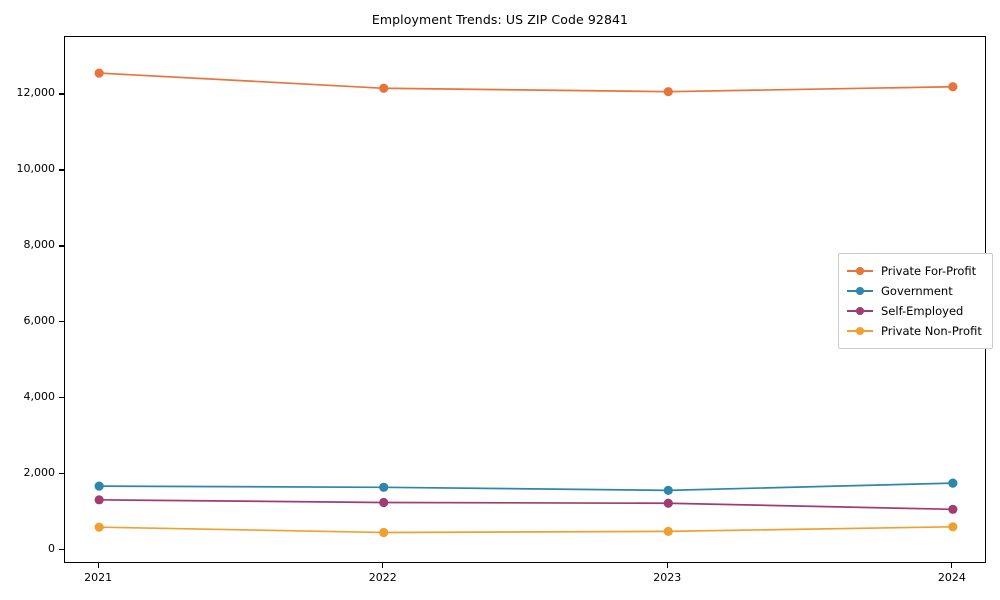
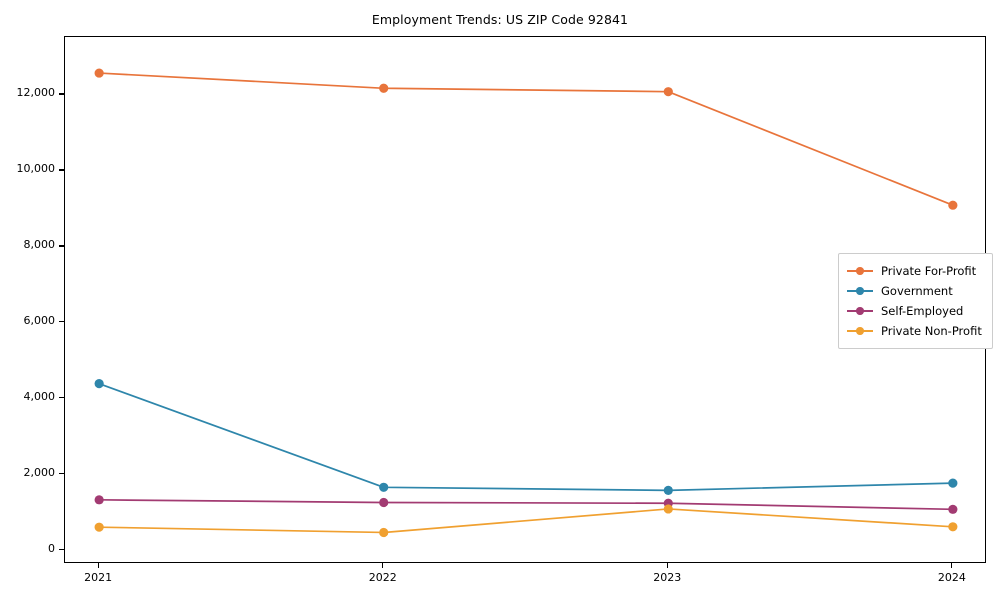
Government/2021: 1700 -> 4400
Private Non-Profit/2023: 500 -> 1100
Private For-Profit/2024: 12200 -> 9100
